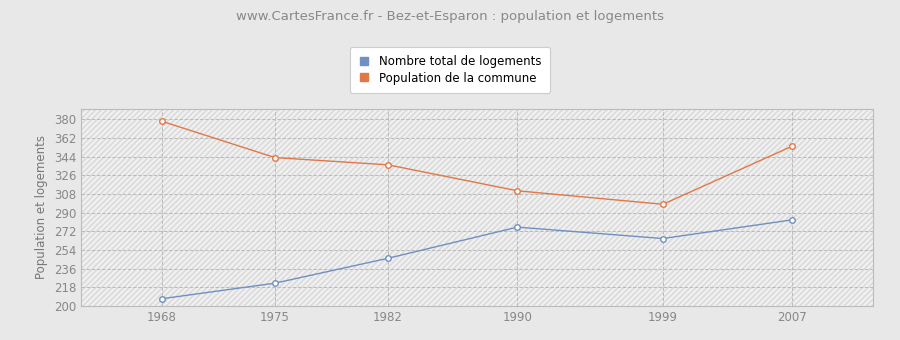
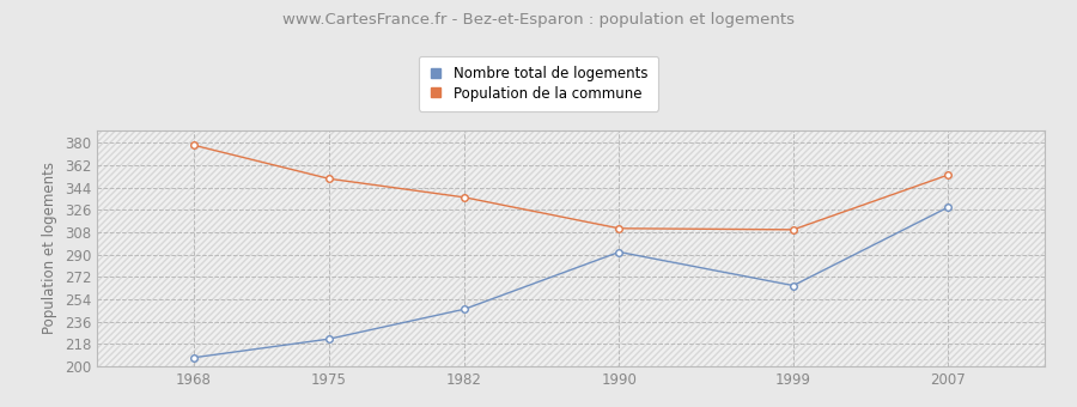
Population de la commune/1975: 343 -> 351
Nombre total de logements/1990: 276 -> 292
Population de la commune/1999: 298 -> 310
Nombre total de logements/2007: 283 -> 328
